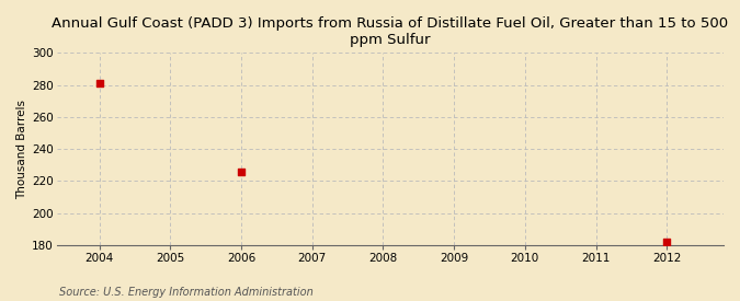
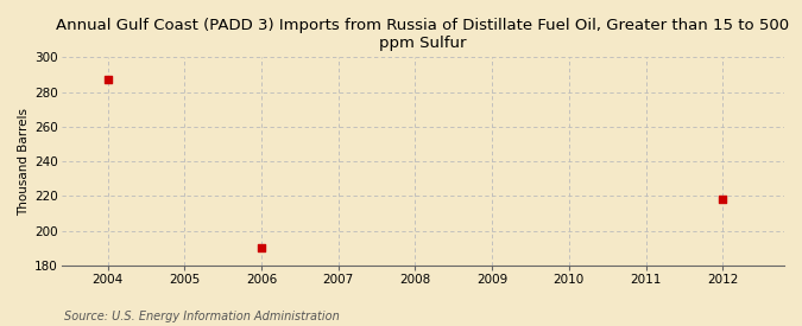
2004: 281 -> 287
2006: 226 -> 190
2012: 182 -> 218
